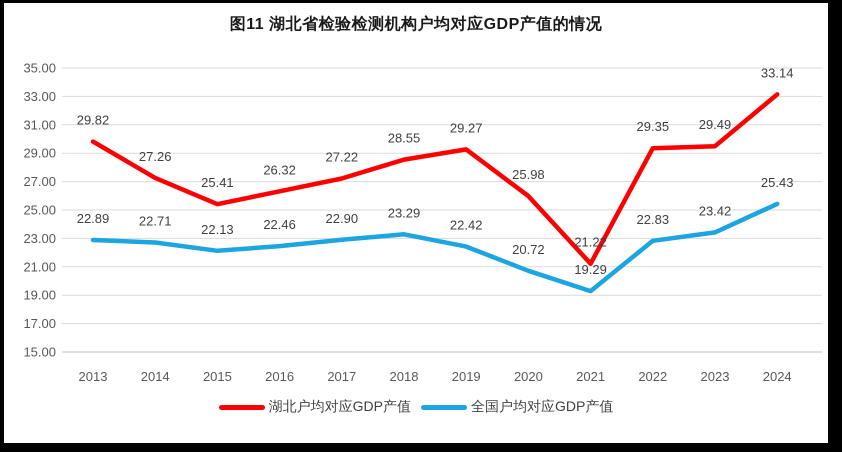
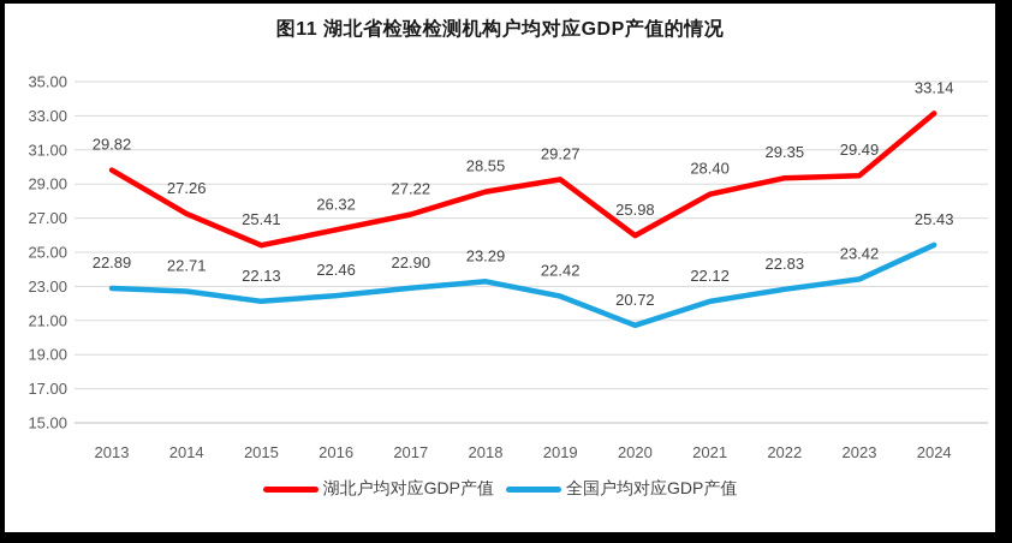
湖北户均对应GDP产值/2021: 21.22 -> 28.40
全国户均对应GDP产值/2021: 19.29 -> 22.12
